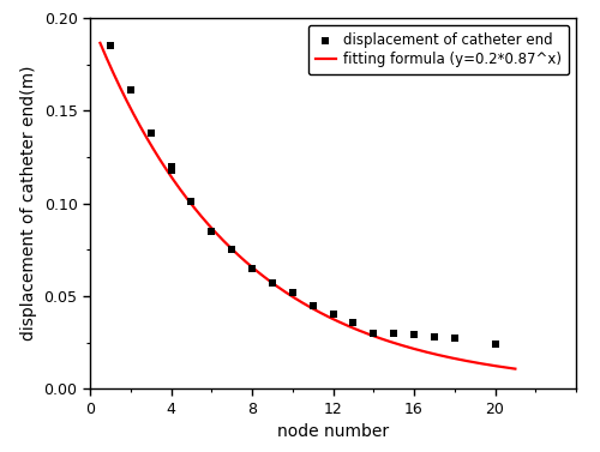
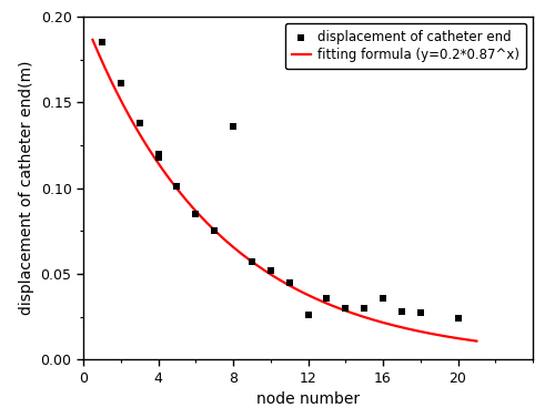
displacement of catheter end/8: 0.065 -> 0.136
displacement of catheter end/12: 0.040 -> 0.026
displacement of catheter end/16: 0.029 -> 0.036
